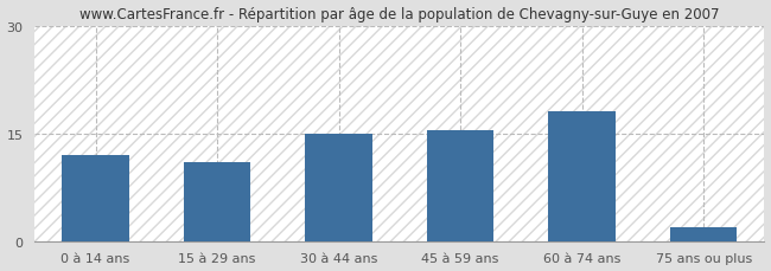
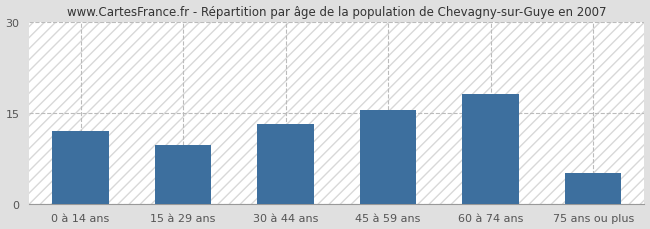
15 à 29 ans: 11.0 -> 9.6
30 à 44 ans: 15.0 -> 13.2
75 ans ou plus: 2.0 -> 5.0
